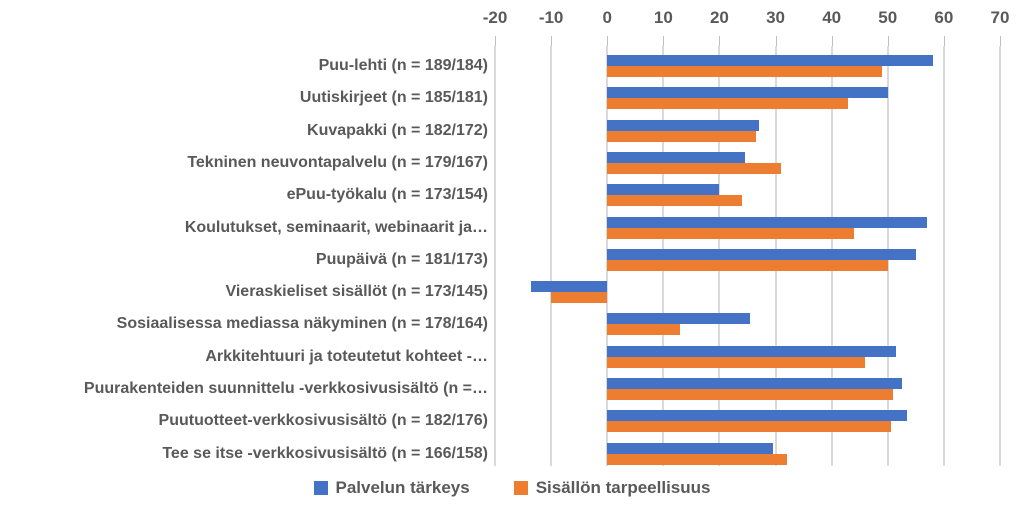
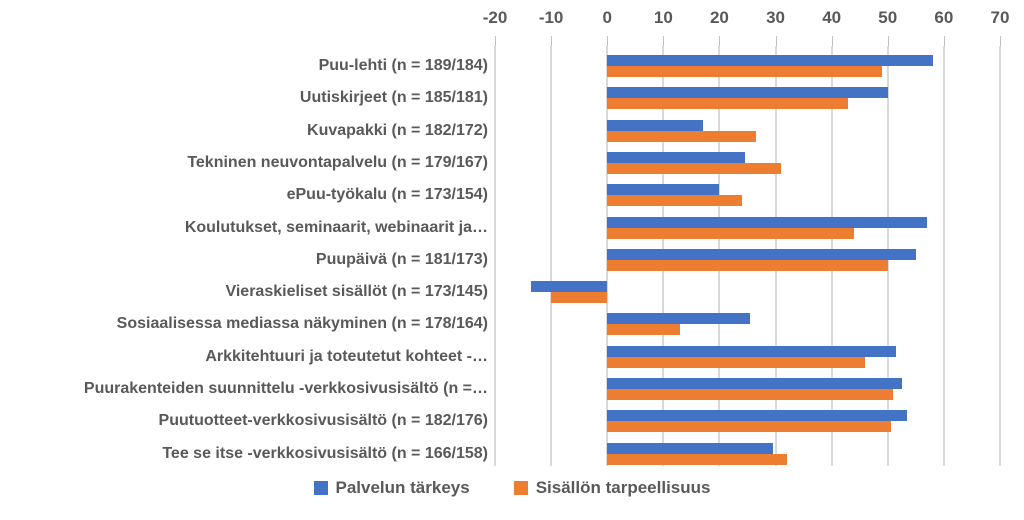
Palvelun tärkeys/Kuvapakki (n = 182/172): 27 -> 17
